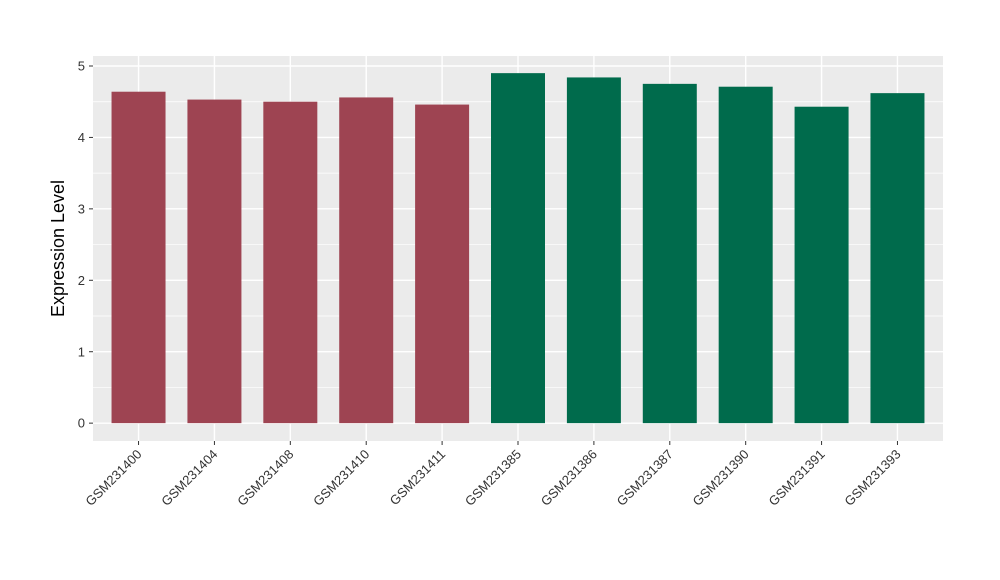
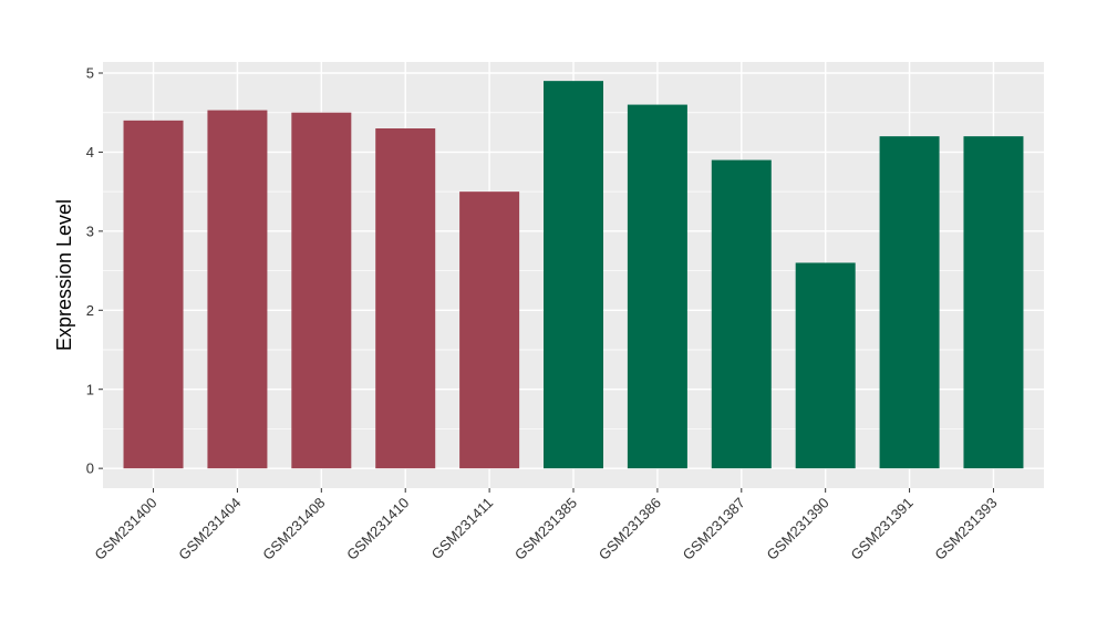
GSM231400: 4.6 -> 4.4
GSM231410: 4.6 -> 4.3
GSM231411: 4.5 -> 3.5
GSM231386: 4.8 -> 4.6
GSM231387: 4.8 -> 3.9
GSM231390: 4.7 -> 2.6
GSM231391: 4.4 -> 4.2
GSM231393: 4.6 -> 4.2
